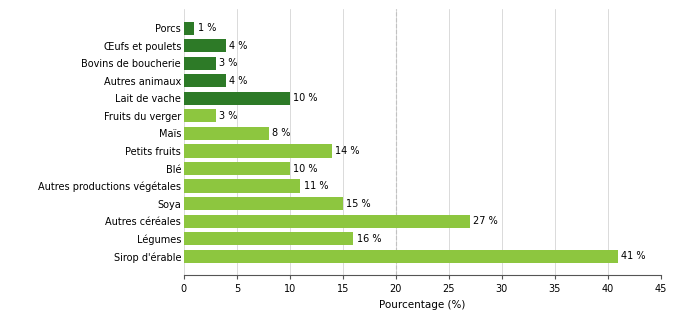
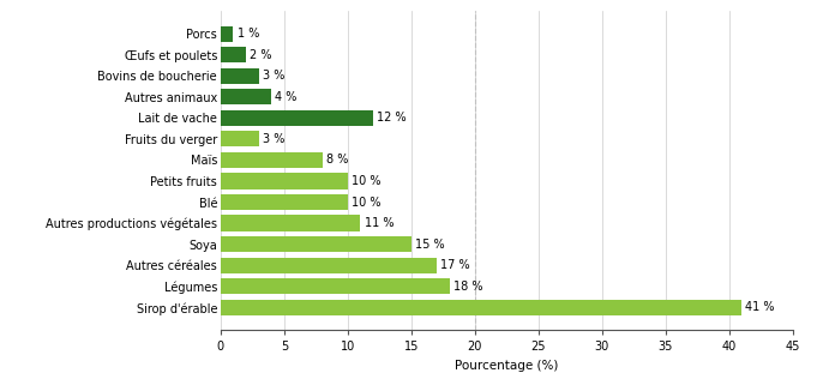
Œufs et poulets: 4 -> 2
Lait de vache: 10 -> 12
Petits fruits: 14 -> 10
Autres céréales: 27 -> 17
Légumes: 16 -> 18
